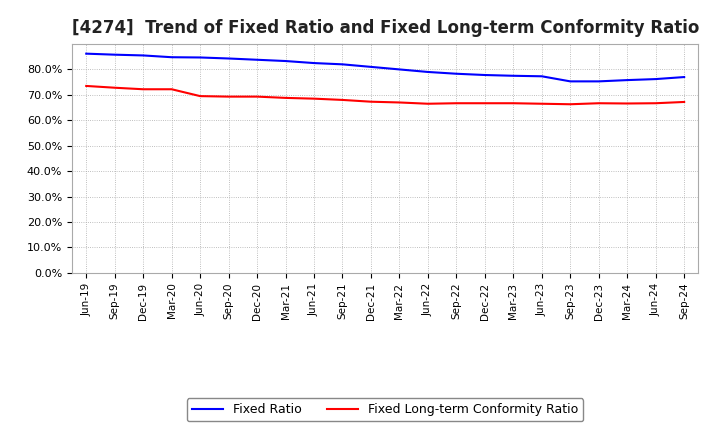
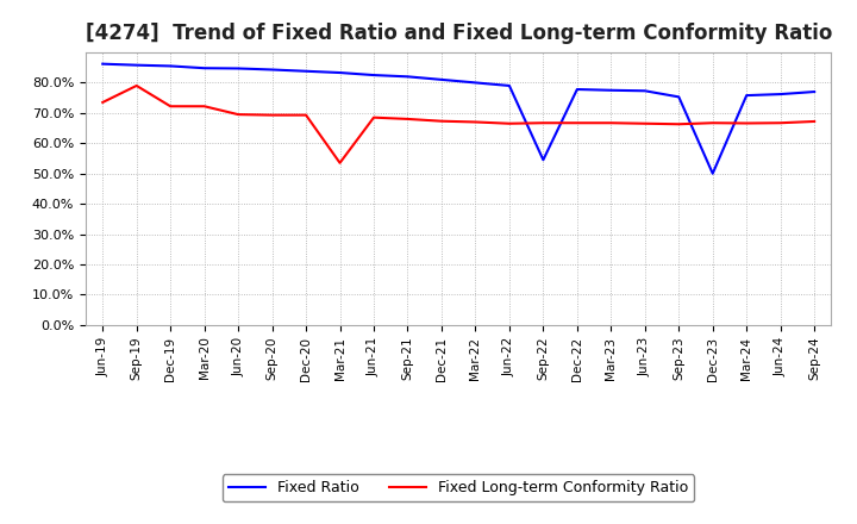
Fixed Long-term Conformity Ratio/Sep-19: 72.8% -> 79.0%
Fixed Long-term Conformity Ratio/Mar-21: 68.8% -> 53.5%
Fixed Ratio/Sep-22: 78.3% -> 54.5%
Fixed Ratio/Dec-23: 75.3% -> 50.0%
